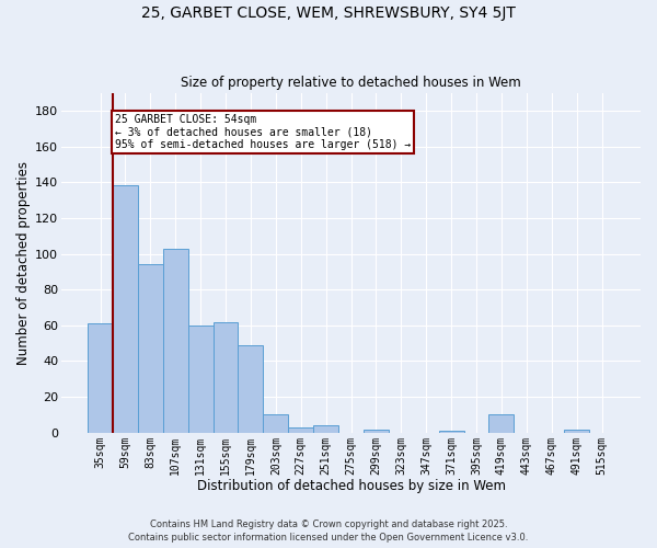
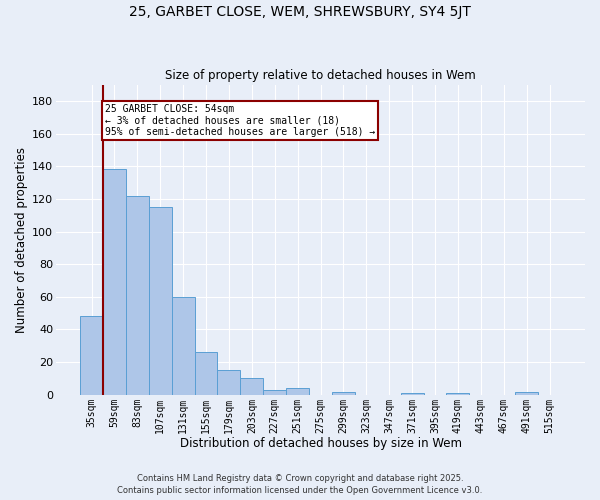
35sqm: 61 -> 48
83sqm: 94 -> 122
107sqm: 103 -> 115
155sqm: 62 -> 26
179sqm: 49 -> 15
419sqm: 10 -> 1
